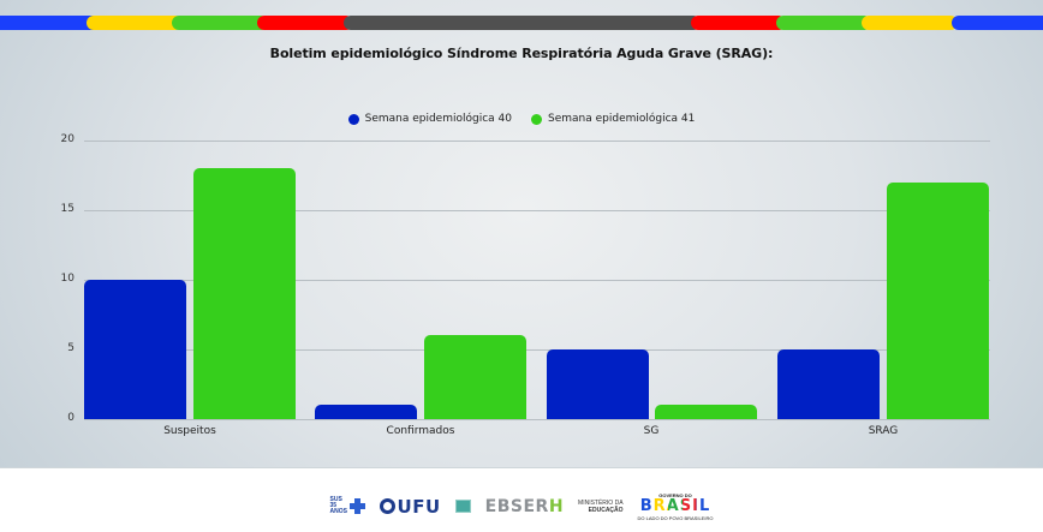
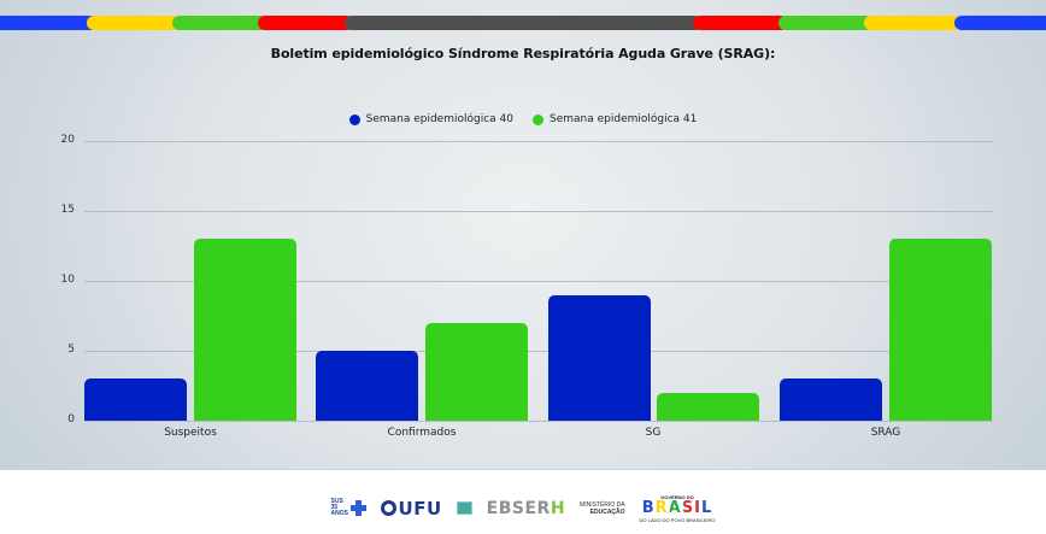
Semana epidemiológica 40/Suspeitos: 10 -> 3
Semana epidemiológica 41/Suspeitos: 18 -> 13
Semana epidemiológica 40/Confirmados: 1 -> 5
Semana epidemiológica 41/Confirmados: 6 -> 7
Semana epidemiológica 40/SG: 5 -> 9
Semana epidemiológica 41/SG: 1 -> 2
Semana epidemiológica 40/SRAG: 5 -> 3
Semana epidemiológica 41/SRAG: 17 -> 13
